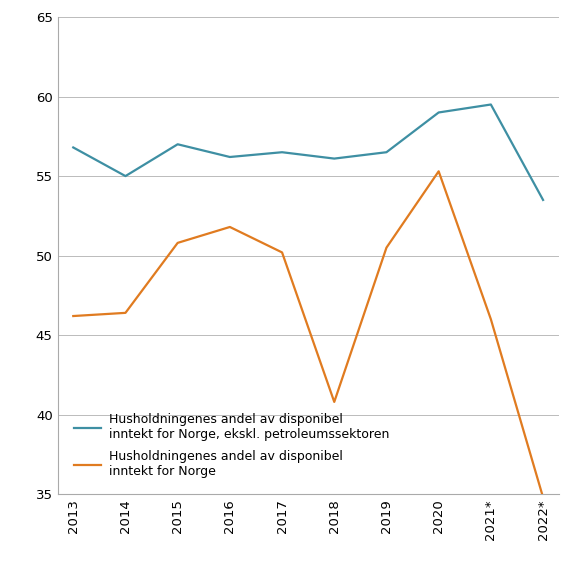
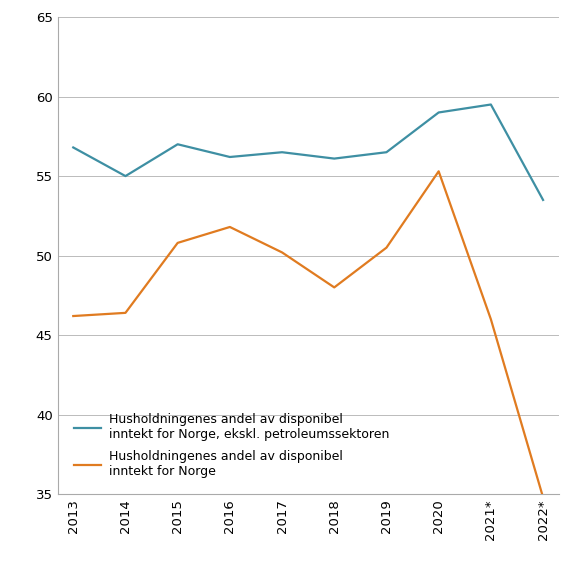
Husholdningenes andel av disponibel inntekt for Norge/2018: 40.8 -> 48.0
